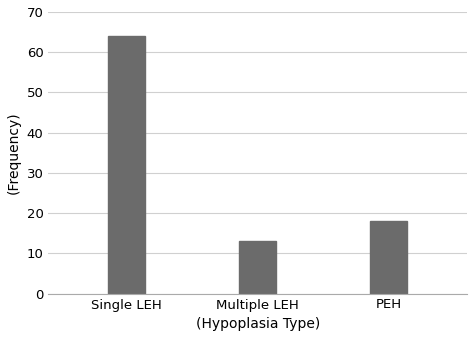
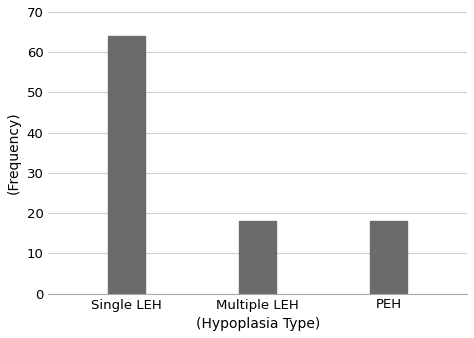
Multiple LEH: 13 -> 18
